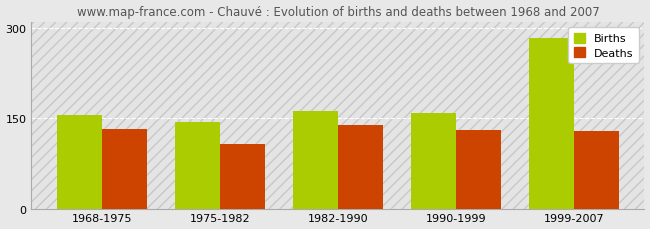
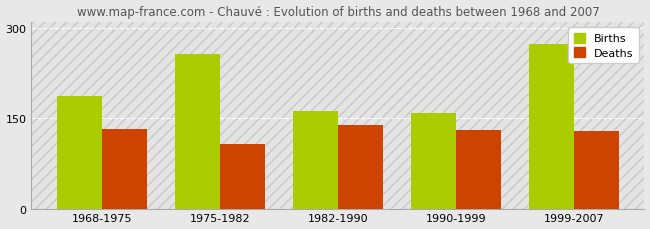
Births/1968-1975: 155 -> 186
Births/1975-1982: 143 -> 256
Births/1999-2007: 282 -> 272
